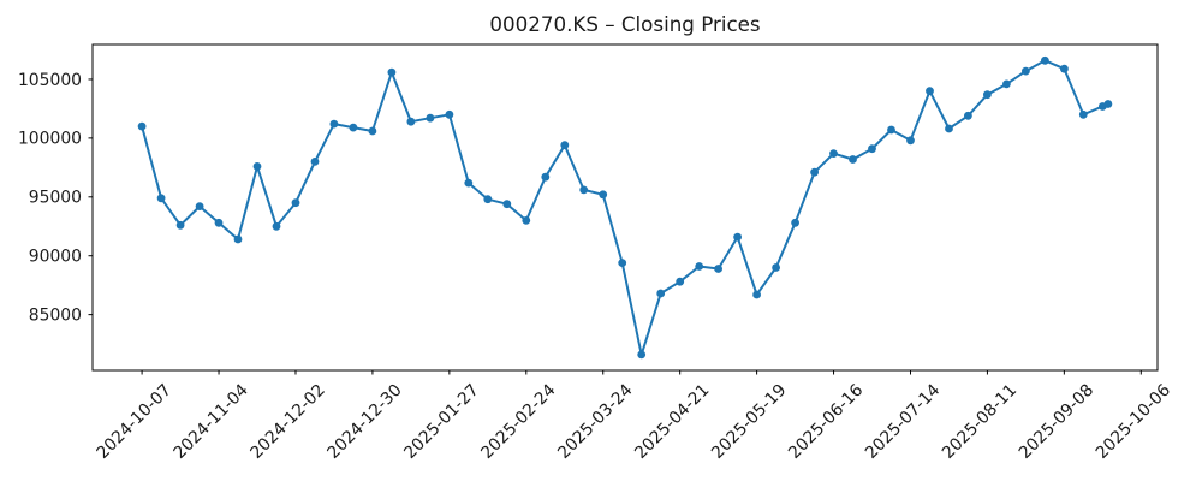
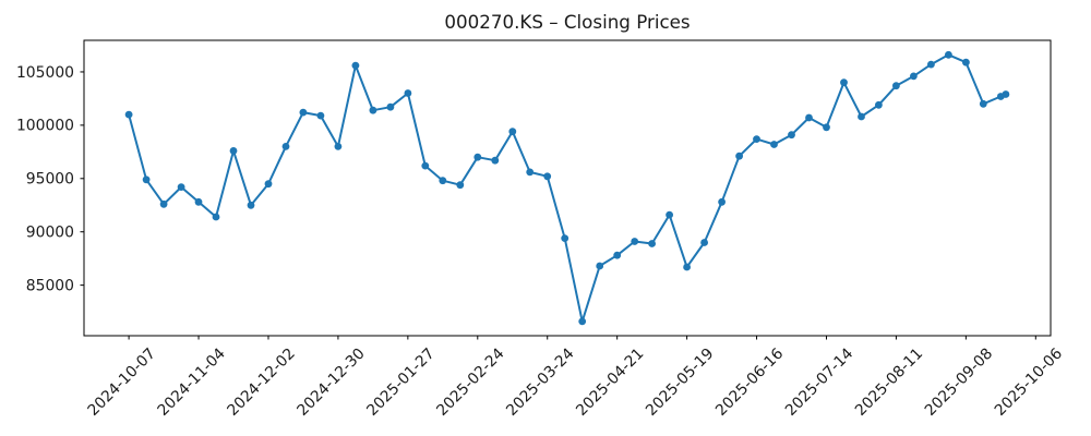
2024-12-30: 101000 -> 98000
2025-01-27: 102000 -> 103000
2025-02-24: 93000 -> 97000
